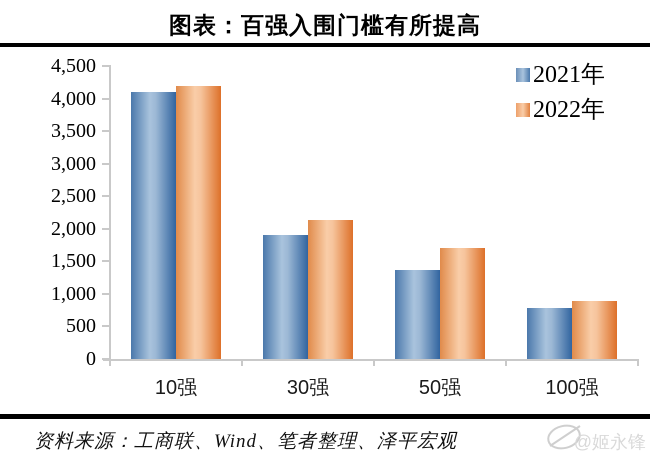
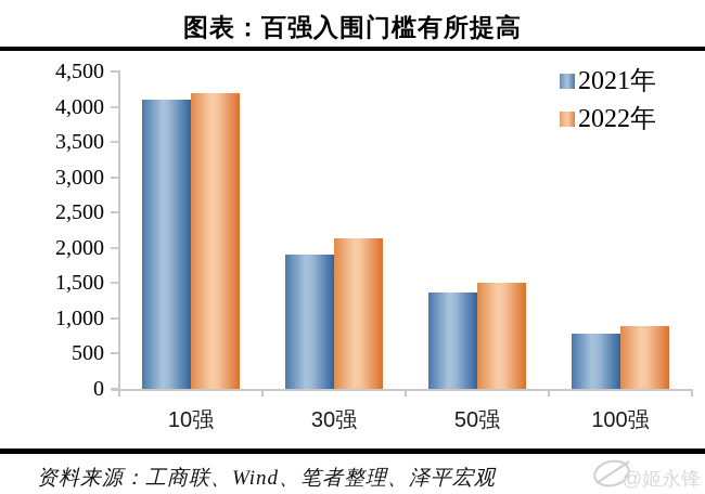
2022年/50强: 1700 -> 1500
